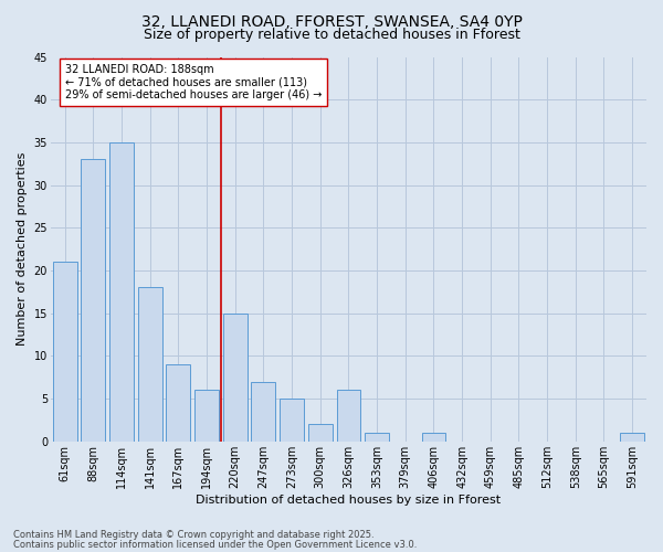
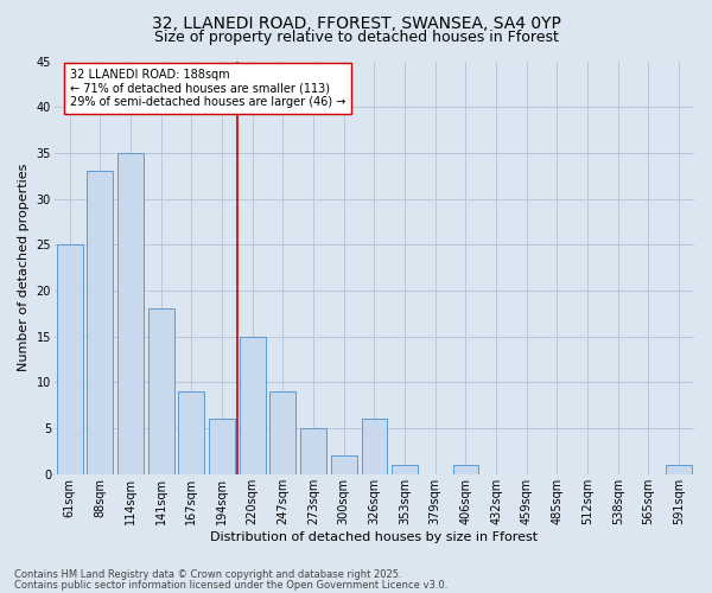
61sqm: 21 -> 25
247sqm: 7 -> 9
